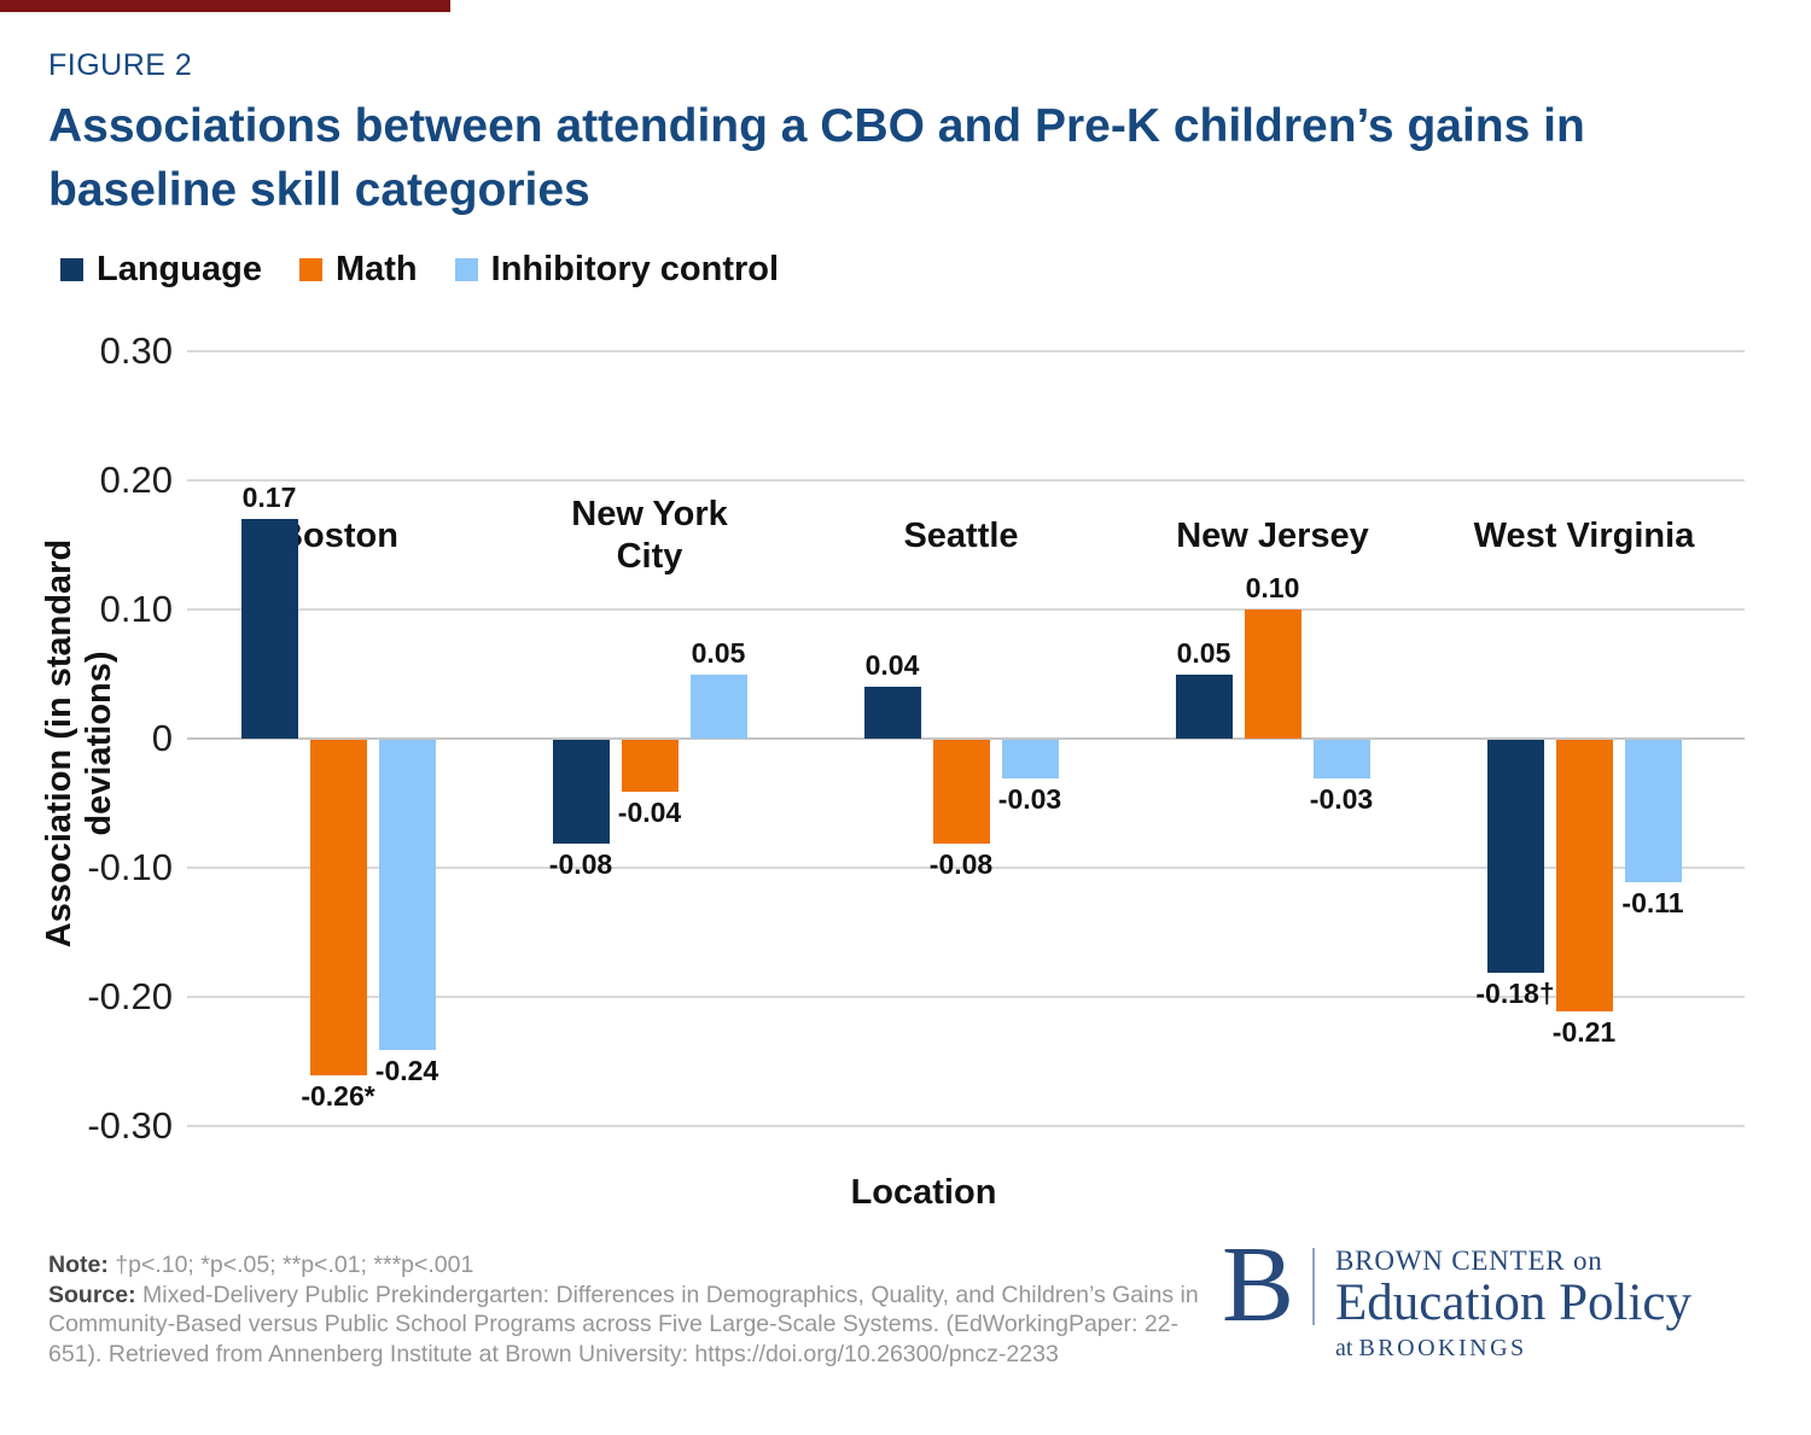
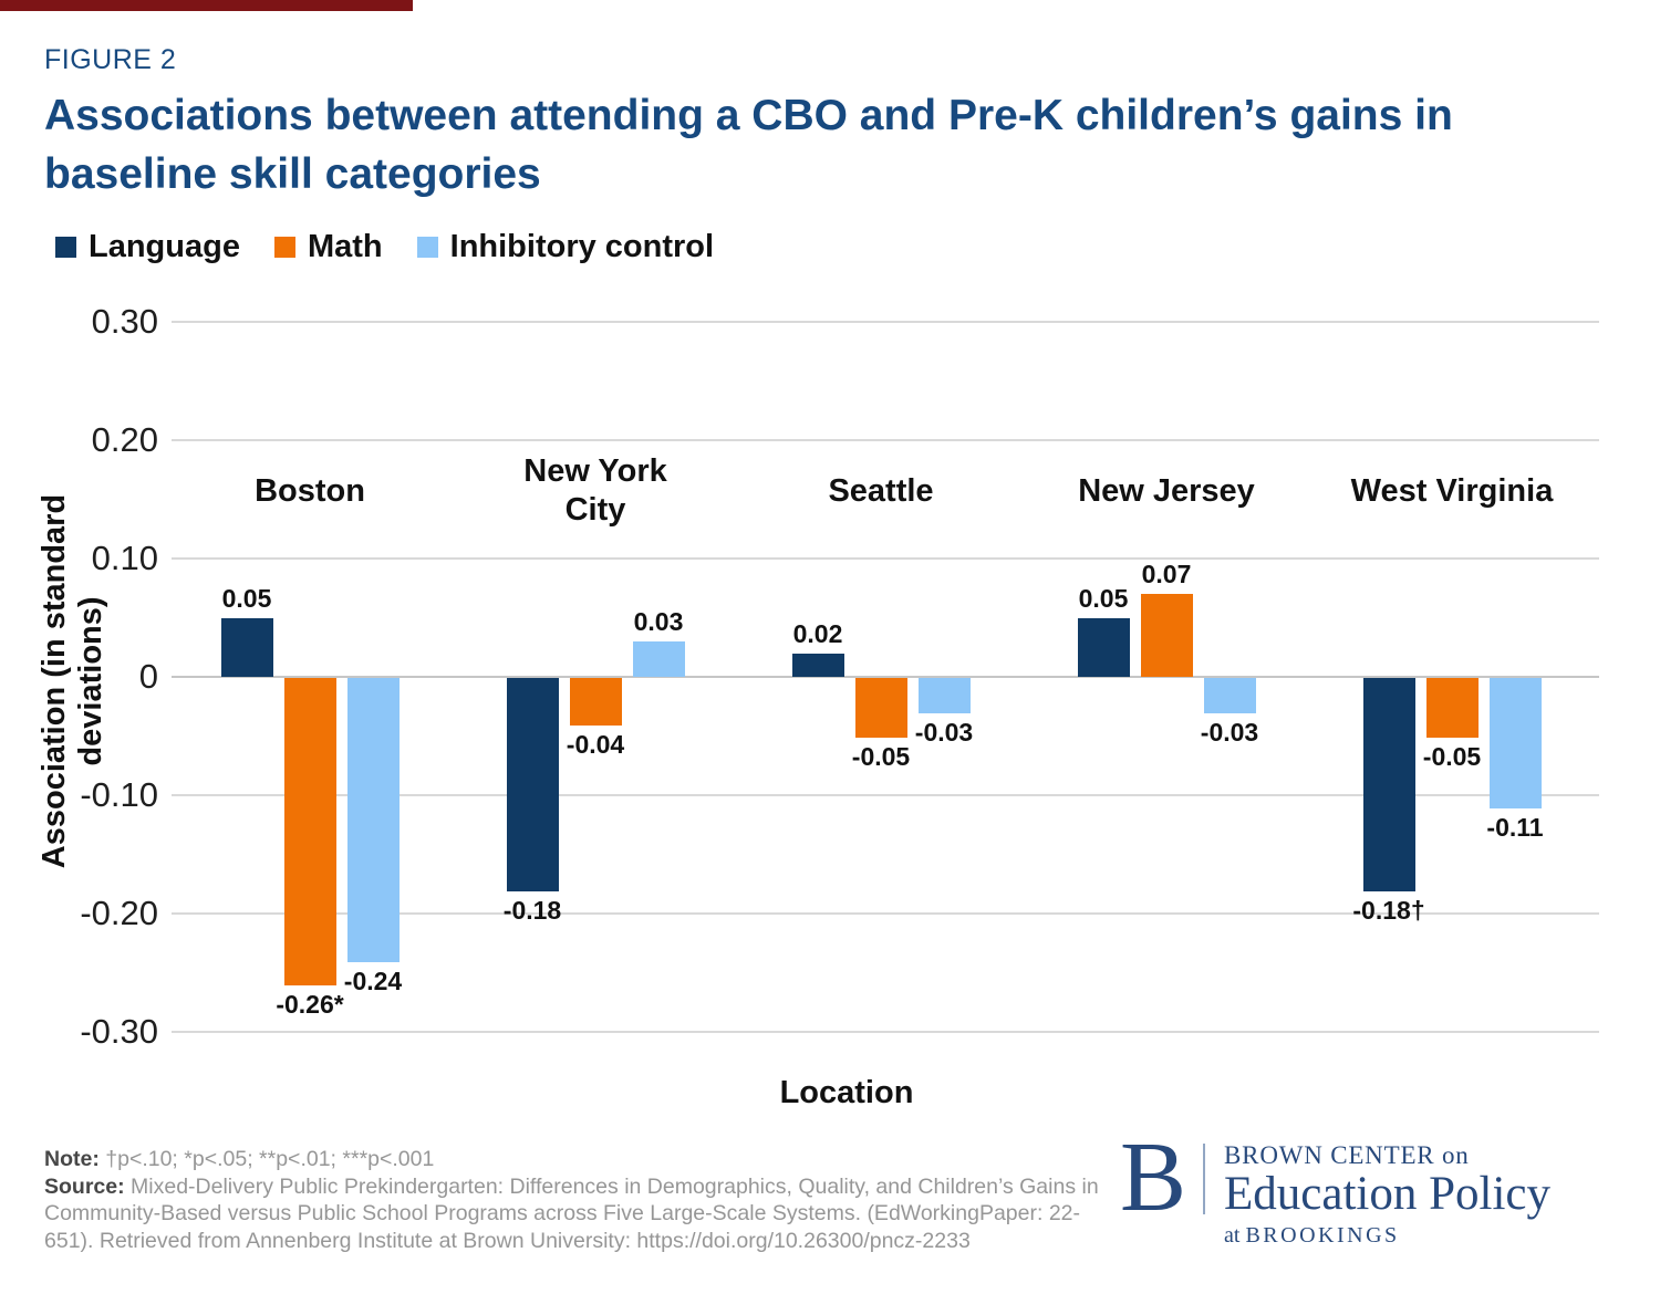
Language/Boston: 0.17 -> 0.05
Language/New York City: -0.08 -> -0.18
Inhibitory control/New York City: 0.05 -> 0.03
Language/Seattle: 0.04 -> 0.02
Math/Seattle: -0.08 -> -0.05
Math/New Jersey: 0.10 -> 0.07
Math/West Virginia: -0.21 -> -0.05
